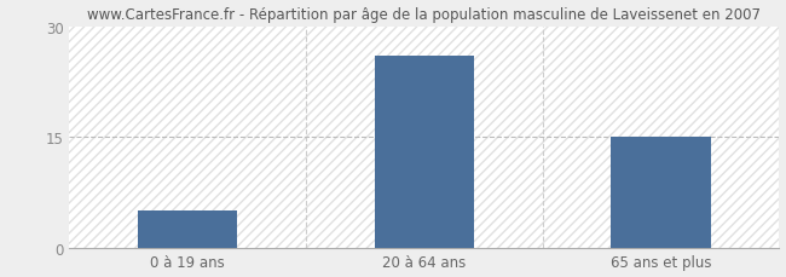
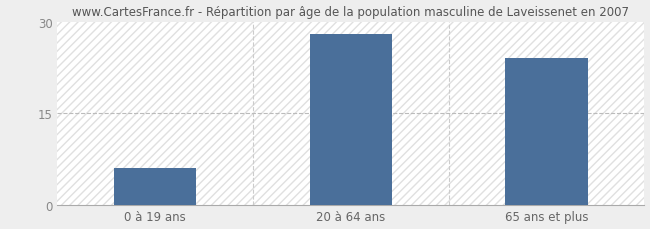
0 à 19 ans: 5 -> 6
20 à 64 ans: 26 -> 28
65 ans et plus: 15 -> 24
